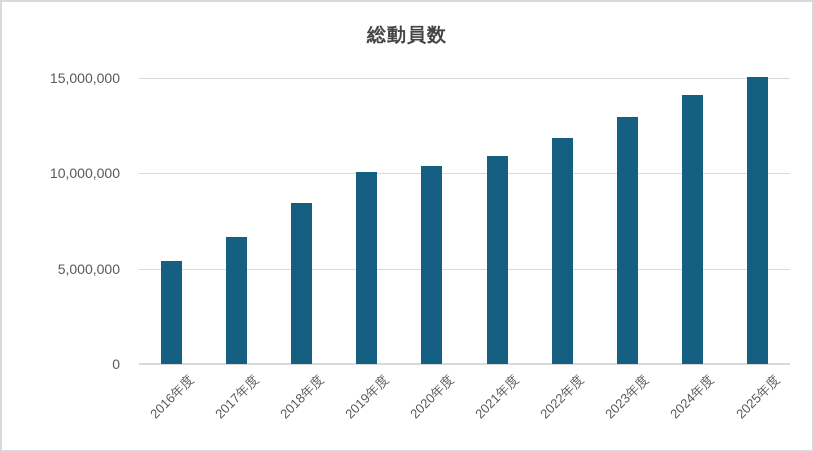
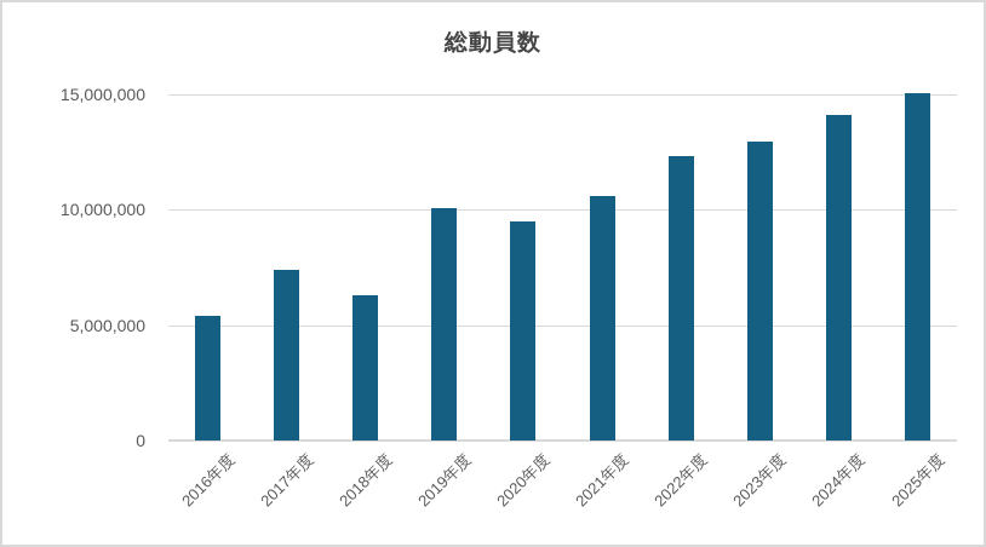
2017年度: 6600000 -> 7400000
2018年度: 8400000 -> 6300000
2020年度: 10400000 -> 9500000
2021年度: 10900000 -> 10600000
2022年度: 11800000 -> 12300000
